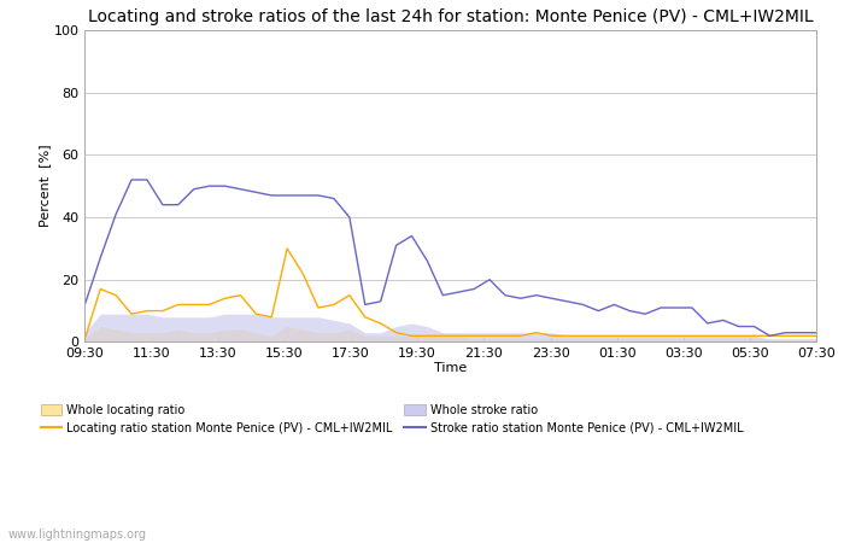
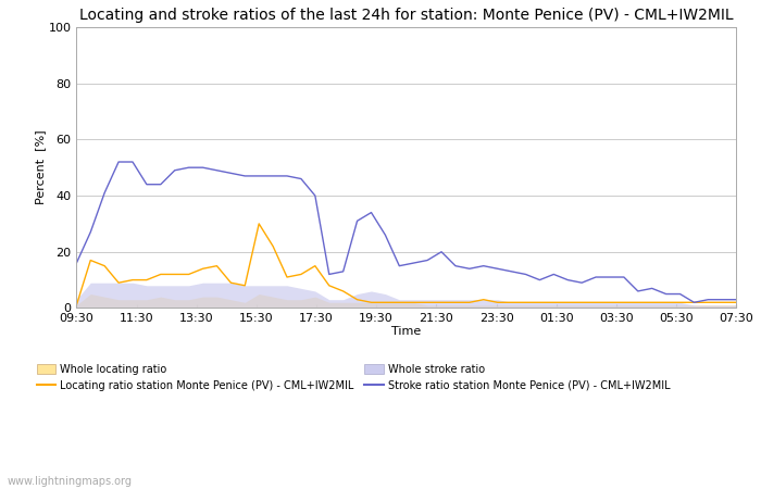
Stroke ratio station Monte Penice (PV) - CML+IW2MIL/09:30: 12 -> 16
